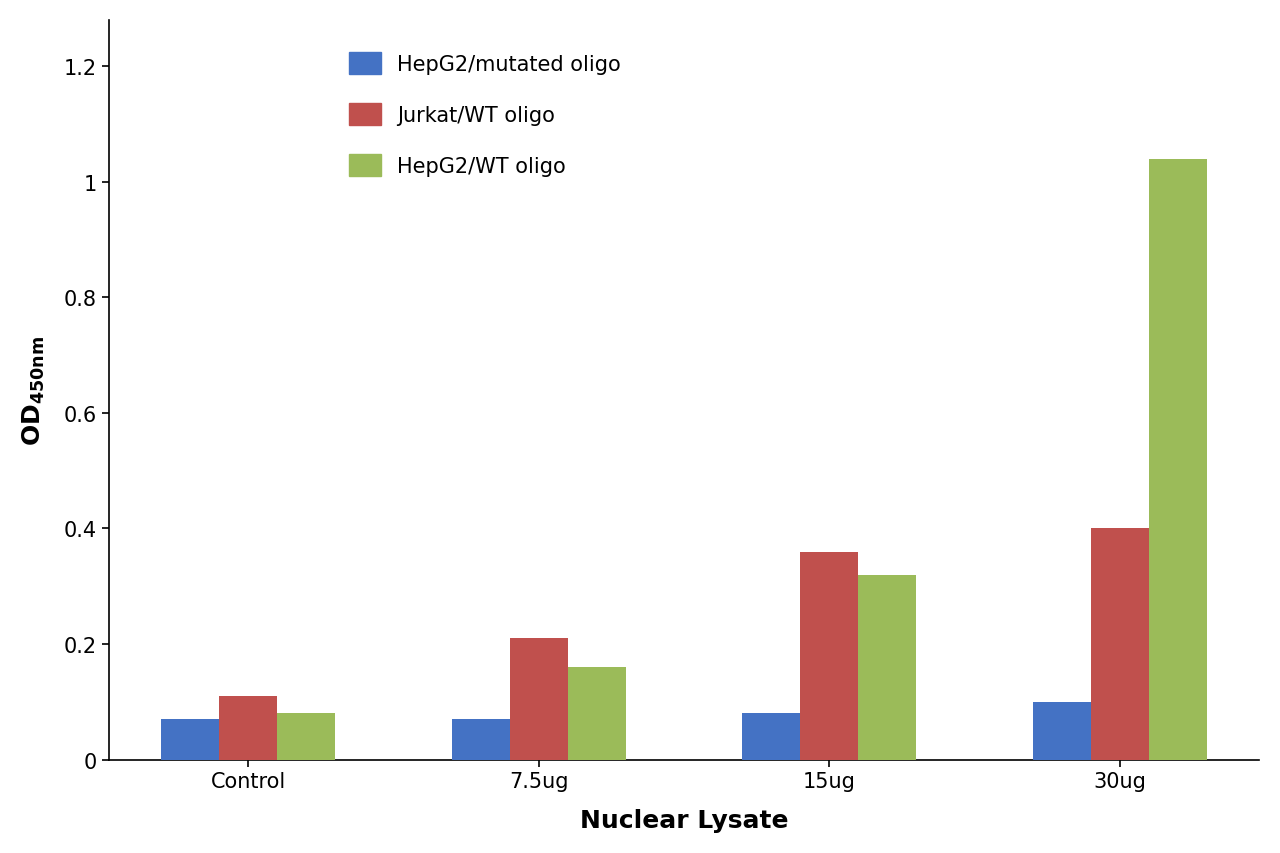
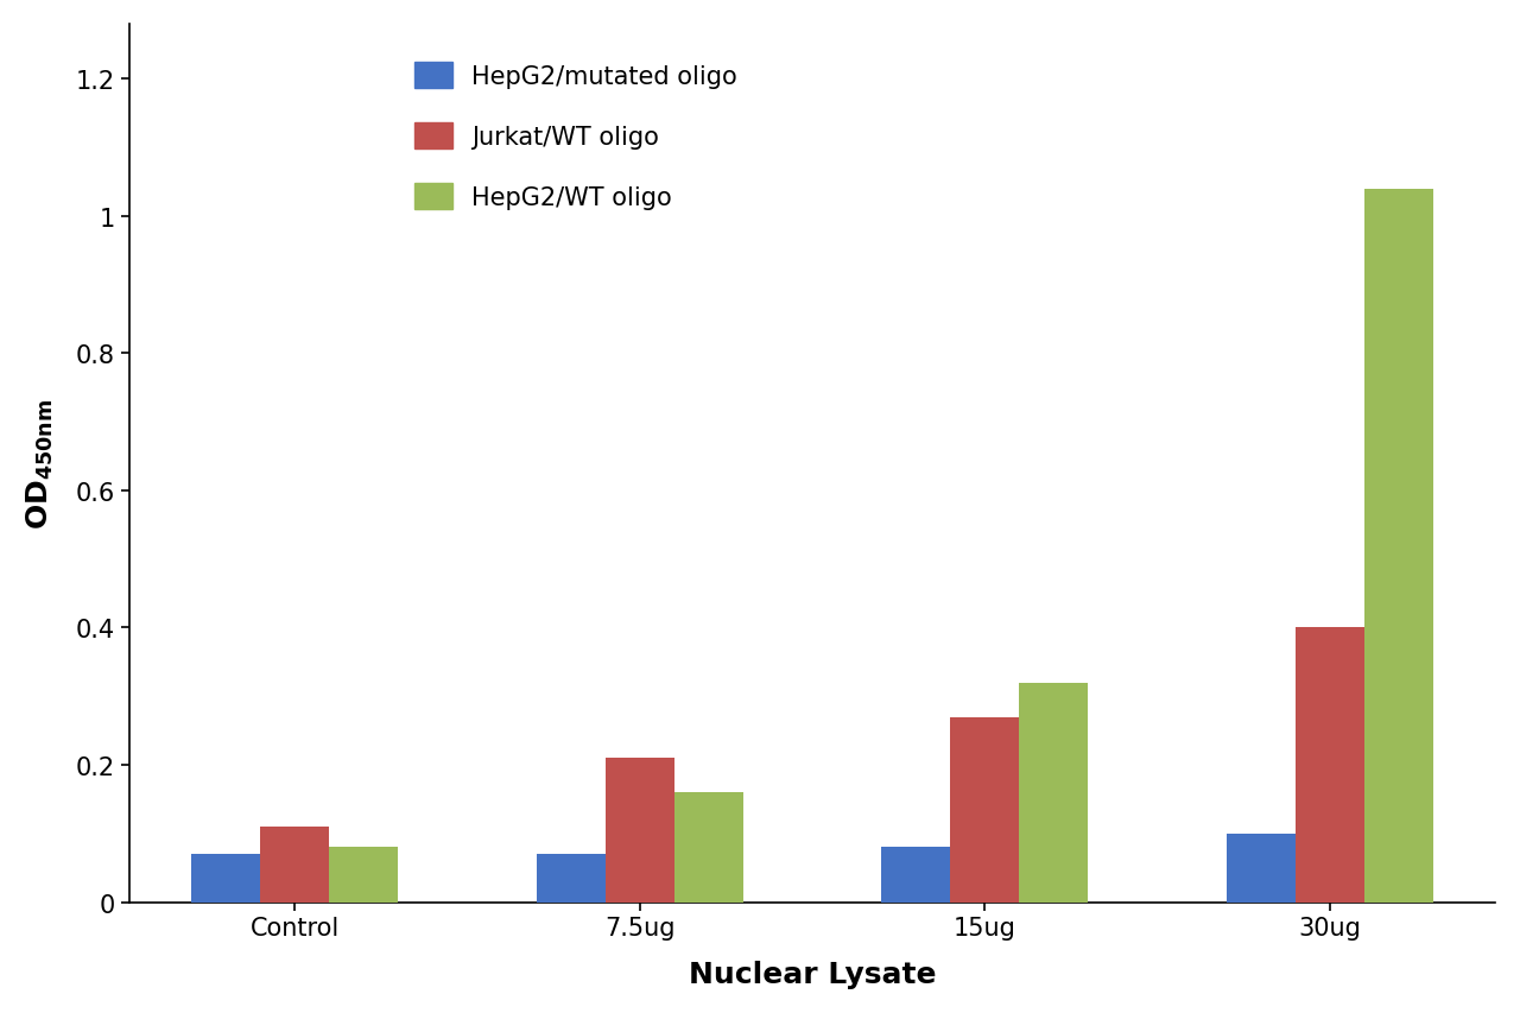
Jurkat/WT oligo/15ug: 0.36 -> 0.27
